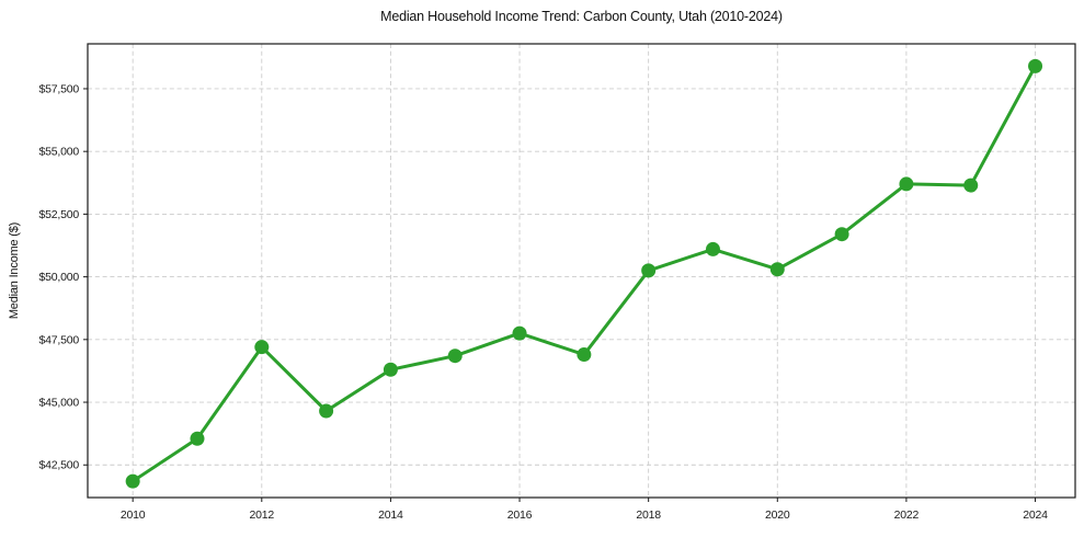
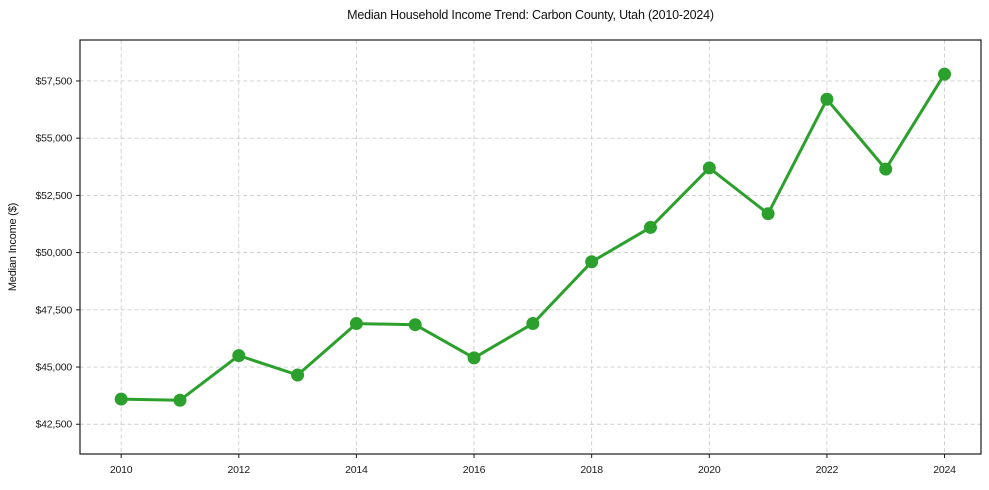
2010: $41800 -> $43600
2012: $47200 -> $45500
2014: $46300 -> $46900
2016: $47800 -> $45400
2018: $50200 -> $49600
2020: $50300 -> $53700
2022: $53700 -> $56700
2024: $58400 -> $57800
